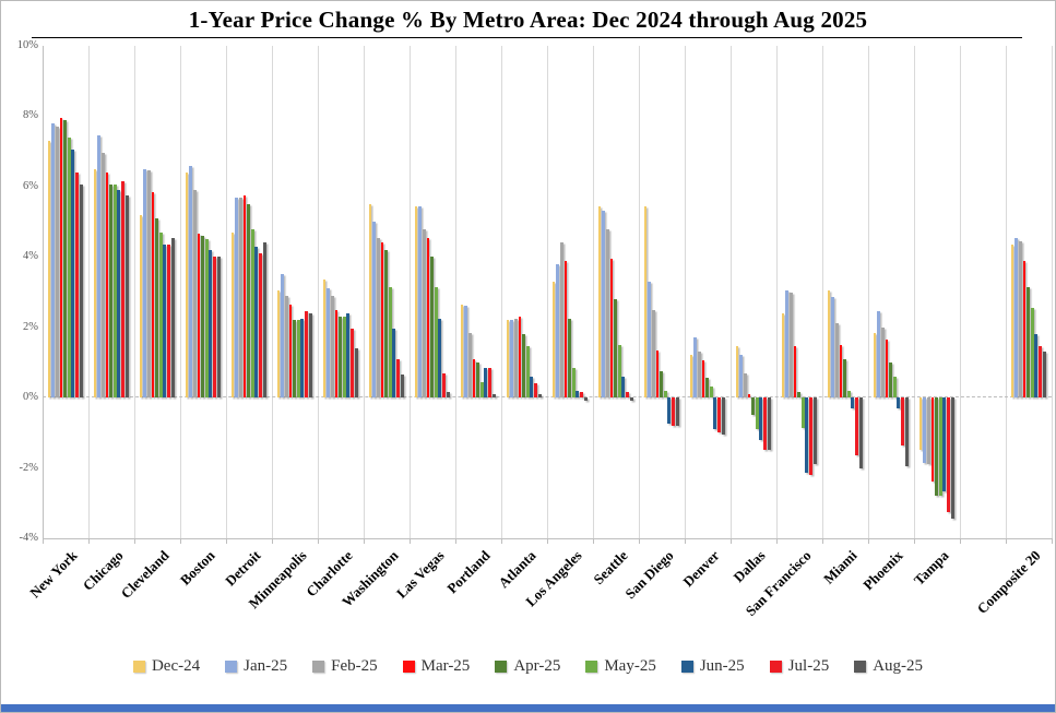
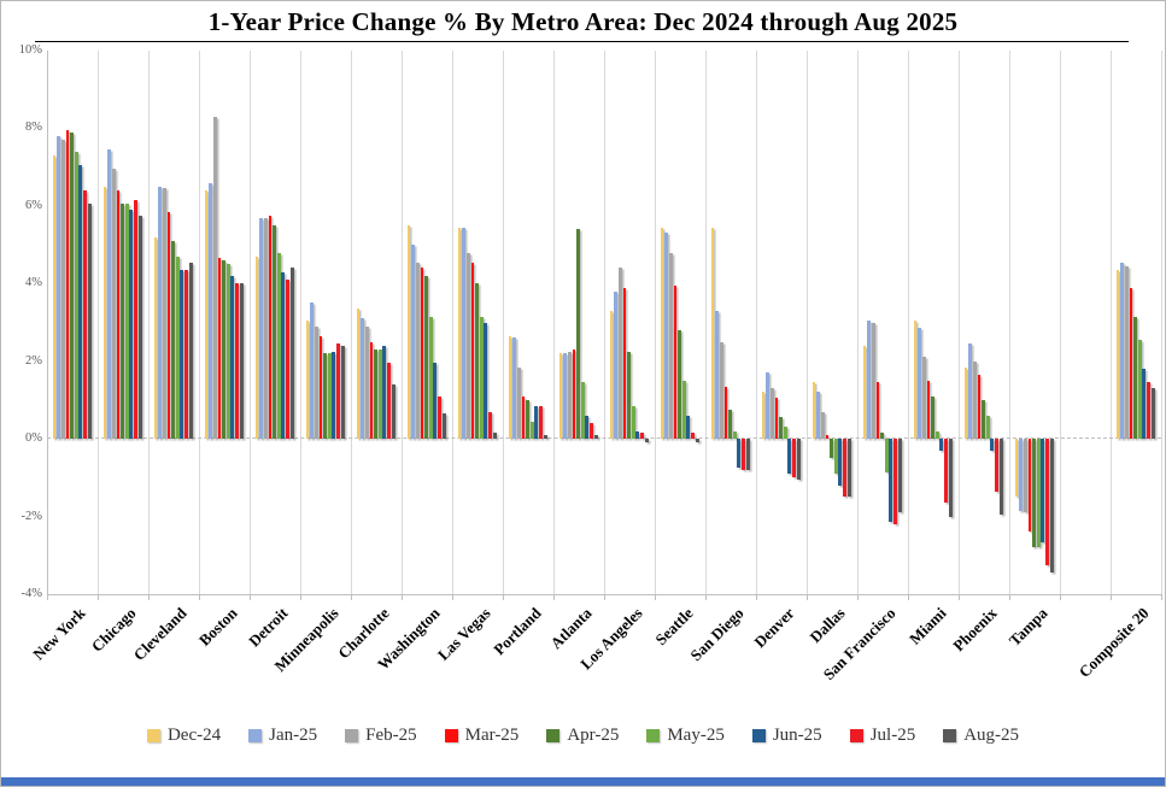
Feb-25/Boston: 5.9% -> 8.3%
Jun-25/Las Vegas: 2.2% -> 3.0%
Apr-25/Atlanta: 1.8% -> 5.4%
